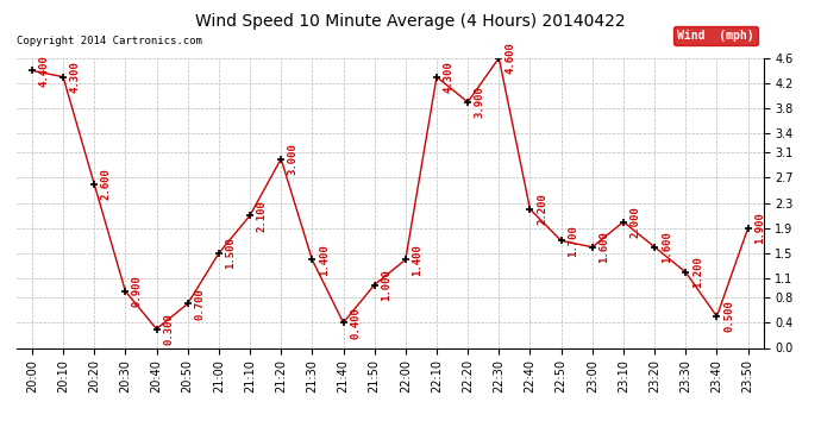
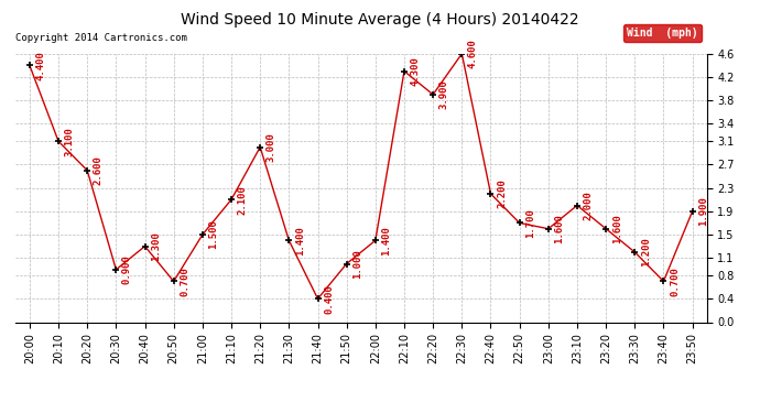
20:10: 4.300 -> 3.100
20:40: 0.300 -> 1.300
23:40: 0.500 -> 0.700
